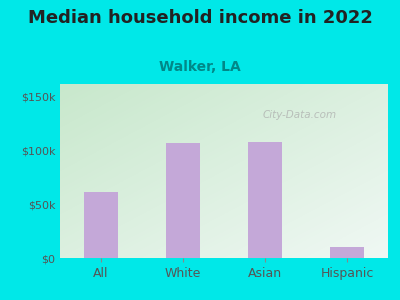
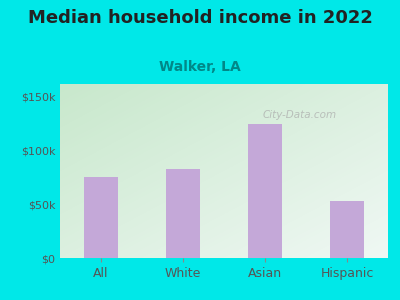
All: $61k -> $75k
White: $107k -> $83k
Asian: $108k -> $125k
Hispanic: $10k -> $53k
